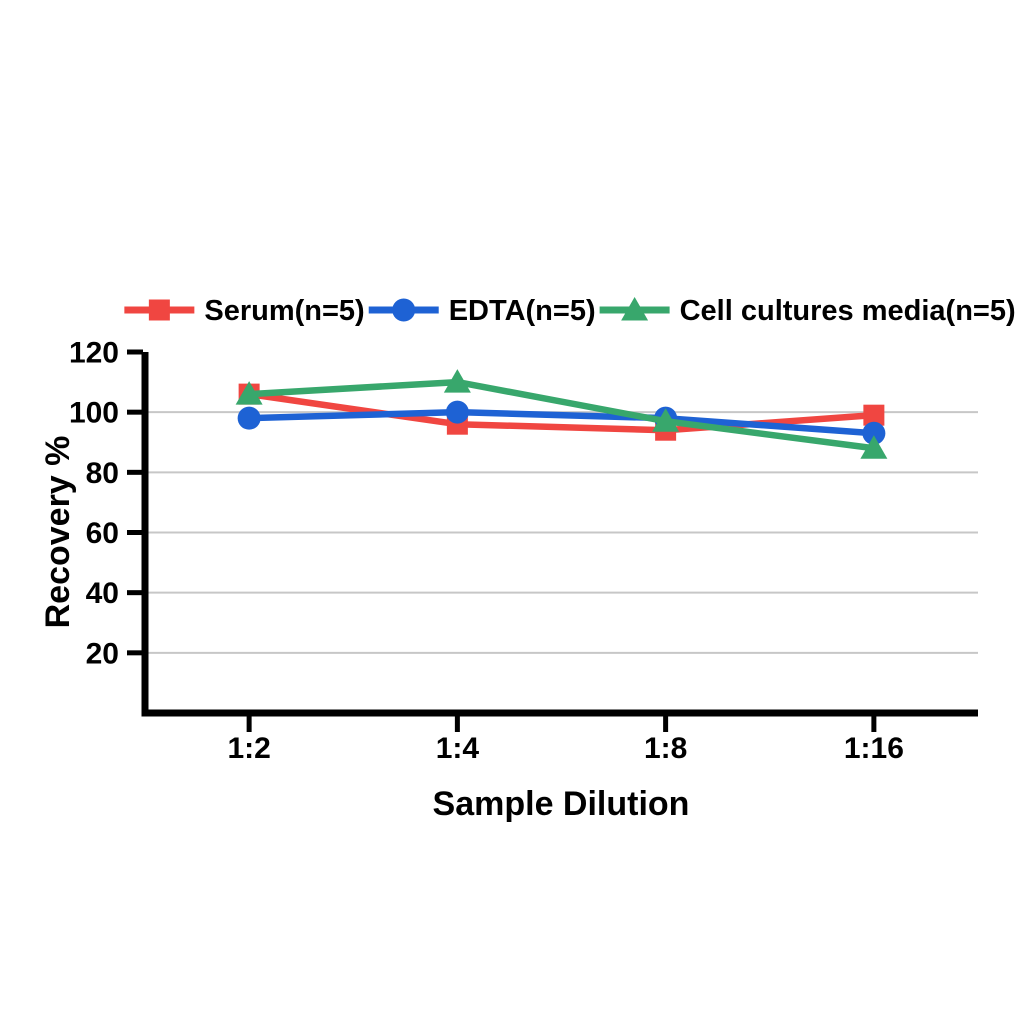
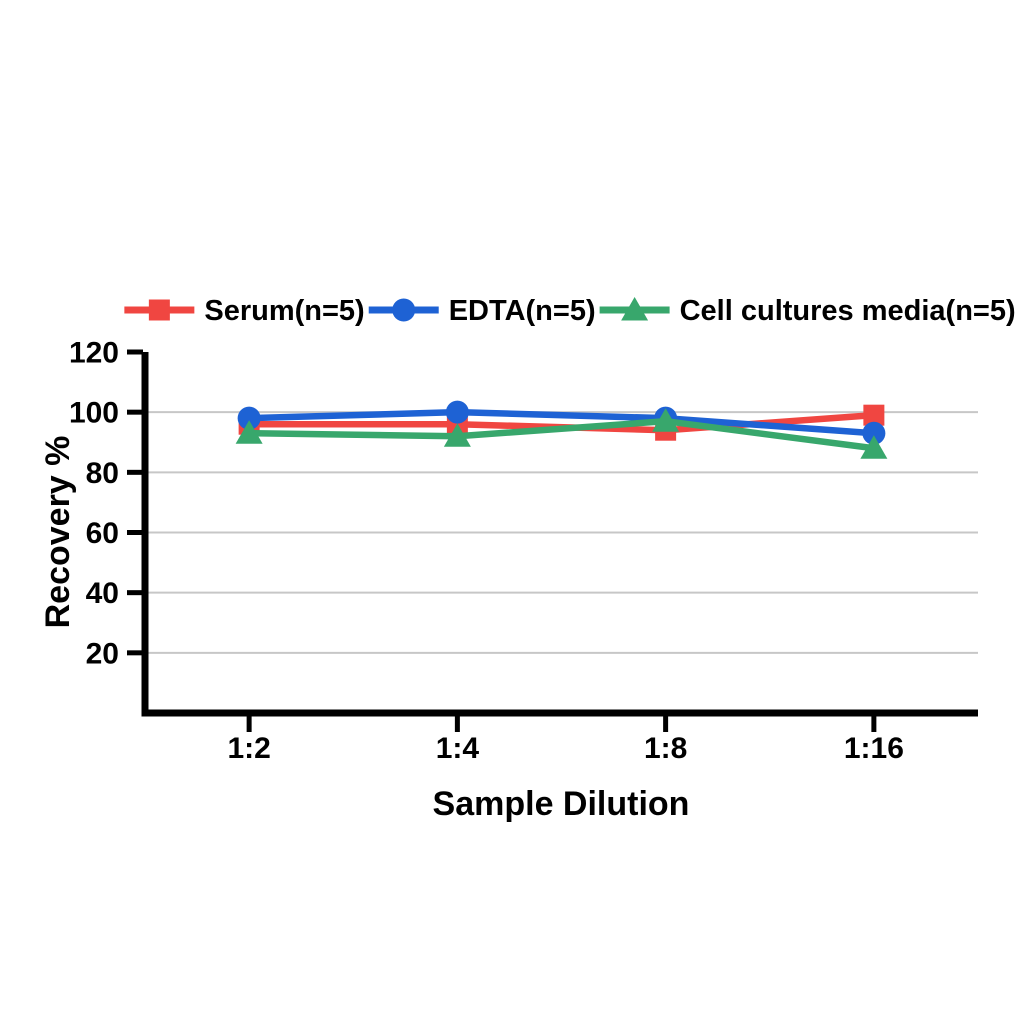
Serum(n=5)/1:2: 106 -> 96
Cell cultures media(n=5)/1:2: 106 -> 93
Cell cultures media(n=5)/1:4: 110 -> 92
